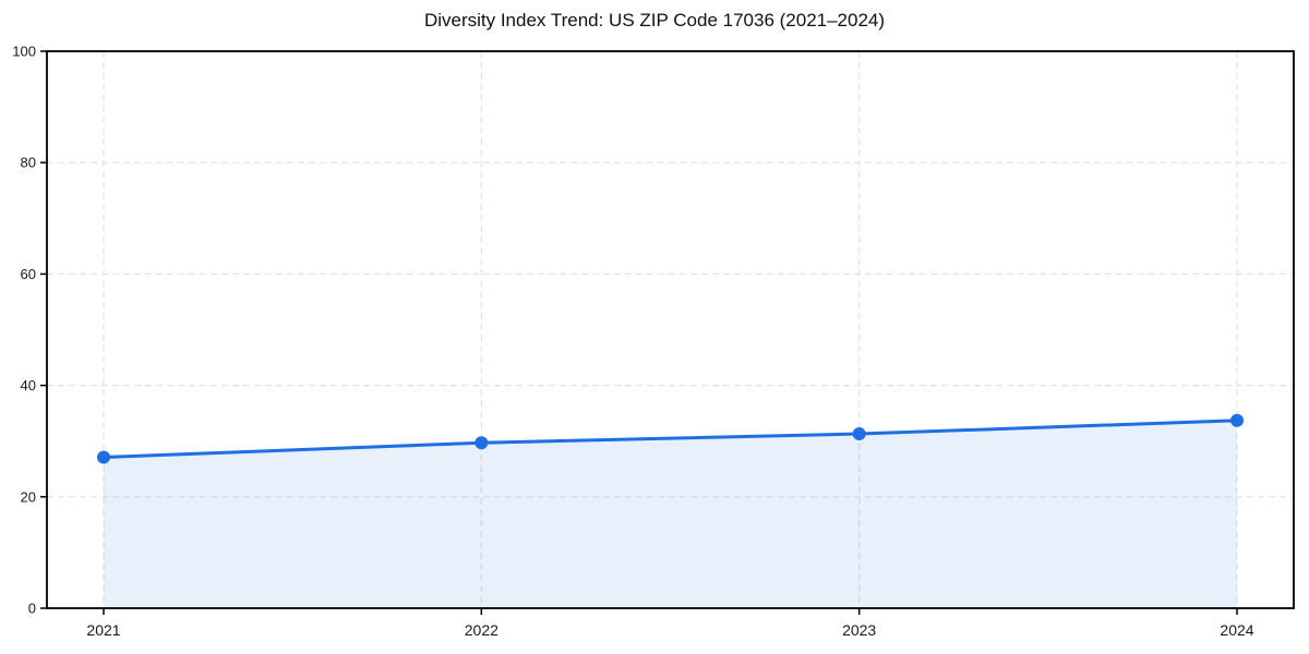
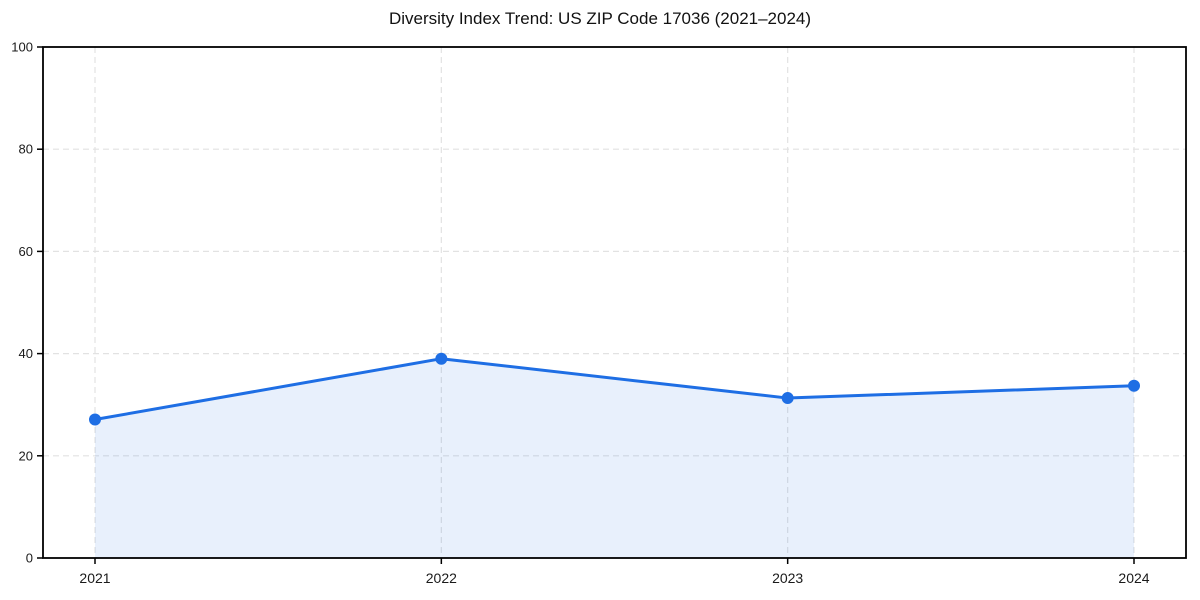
2022: 30 -> 39
